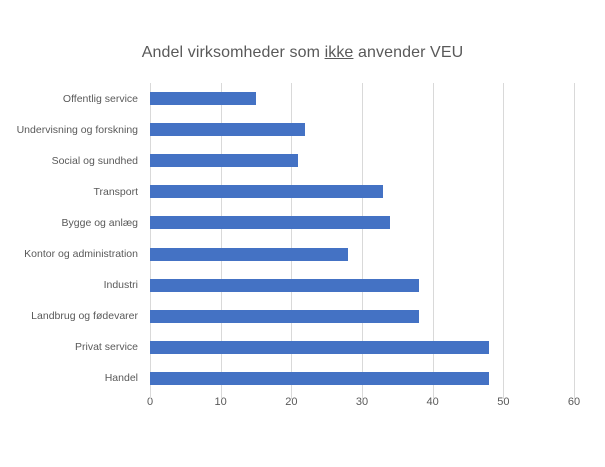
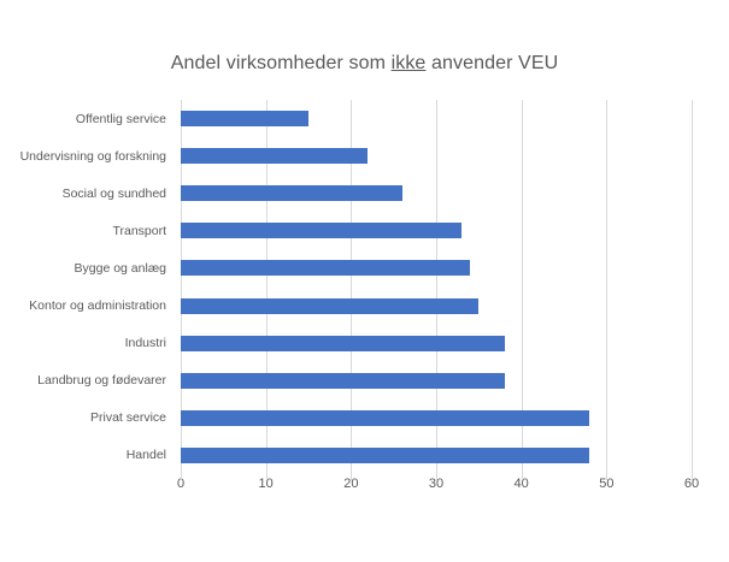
Social og sundhed: 21 -> 26
Kontor og administration: 28 -> 35
